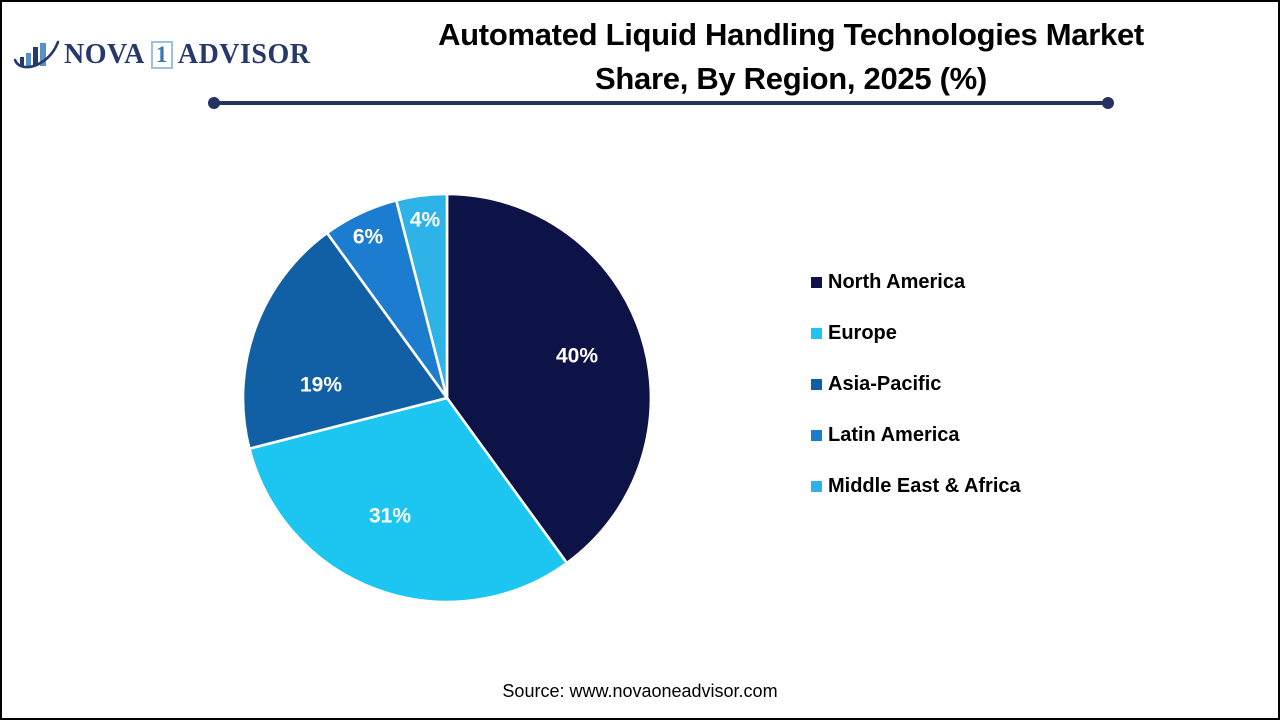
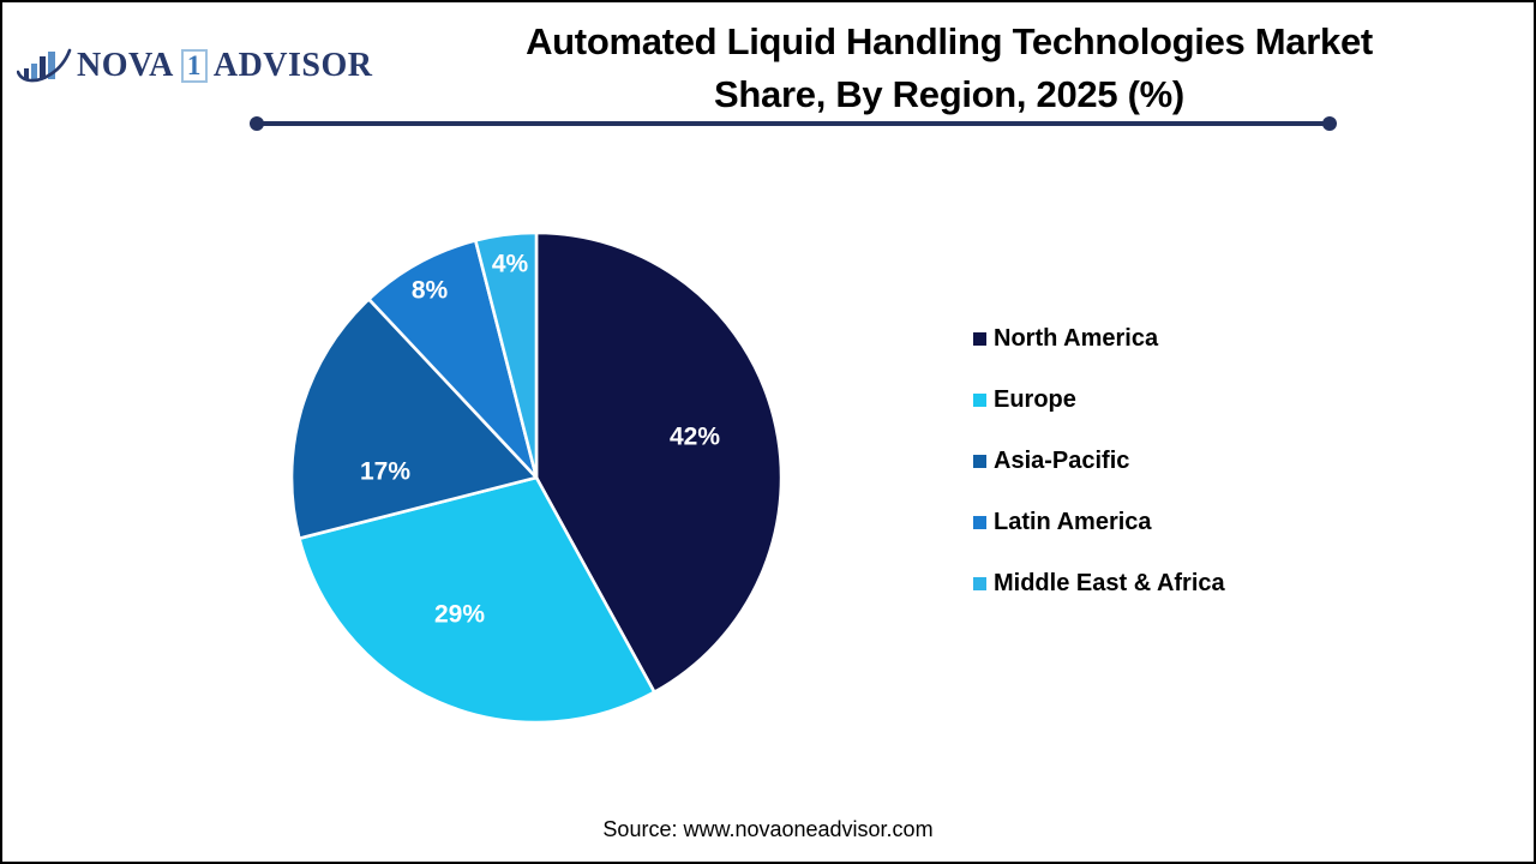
North America: 40% -> 42%
Europe: 31% -> 29%
Asia-Pacific: 19% -> 17%
Latin America: 6% -> 8%
